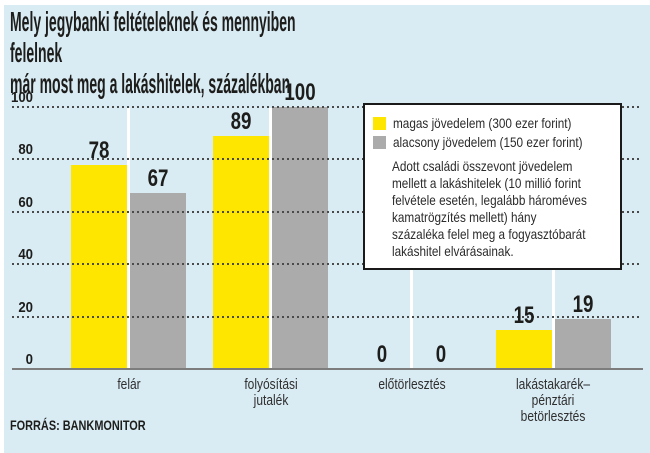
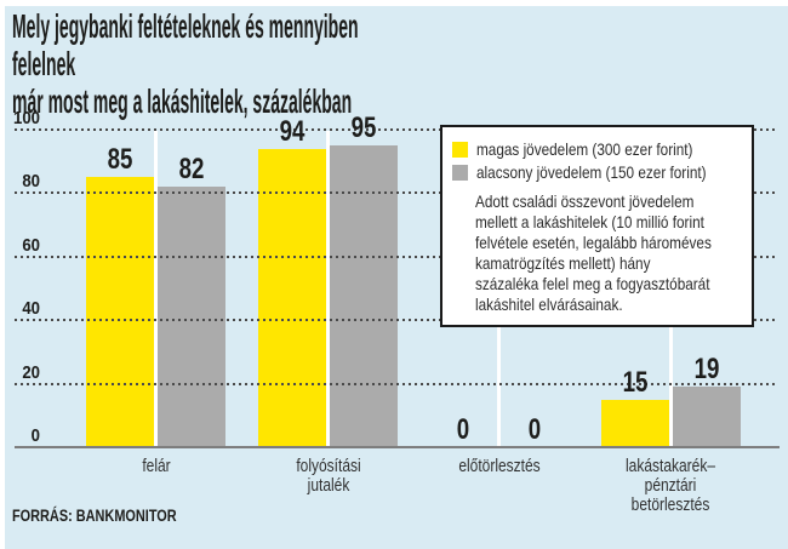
magas jövedelem (300 ezer forint)/felár: 78 -> 85
alacsony jövedelem (150 ezer forint)/felár: 67 -> 82
magas jövedelem (300 ezer forint)/folyósítási jutalék: 89 -> 94
alacsony jövedelem (150 ezer forint)/folyósítási jutalék: 100 -> 95
